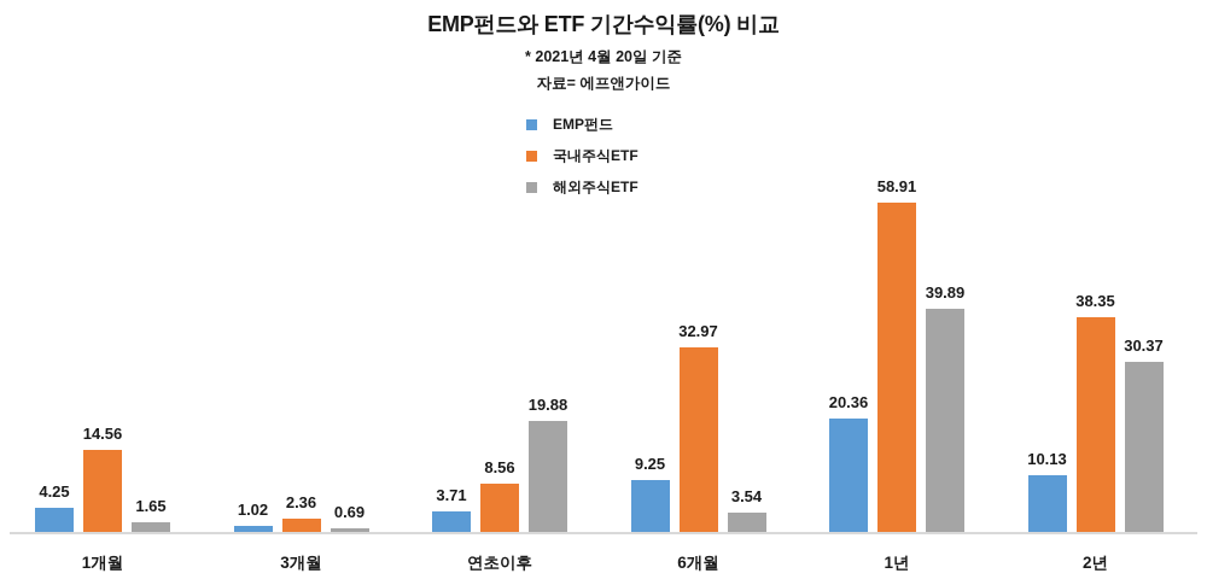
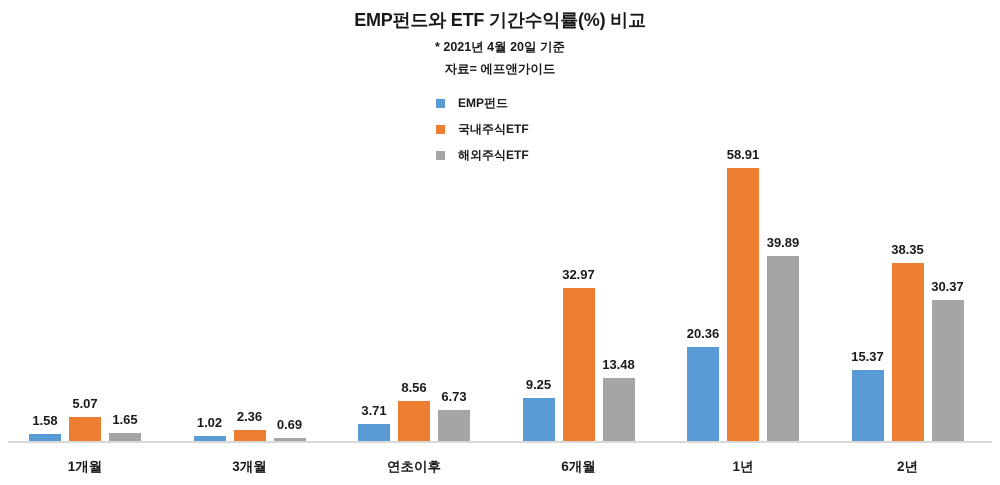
EMP펀드/1개월: 4.25 -> 1.58
국내주식ETF/1개월: 14.56 -> 5.07
해외주식ETF/연초이후: 19.88 -> 6.73
해외주식ETF/6개월: 3.54 -> 13.48
EMP펀드/2년: 10.13 -> 15.37
